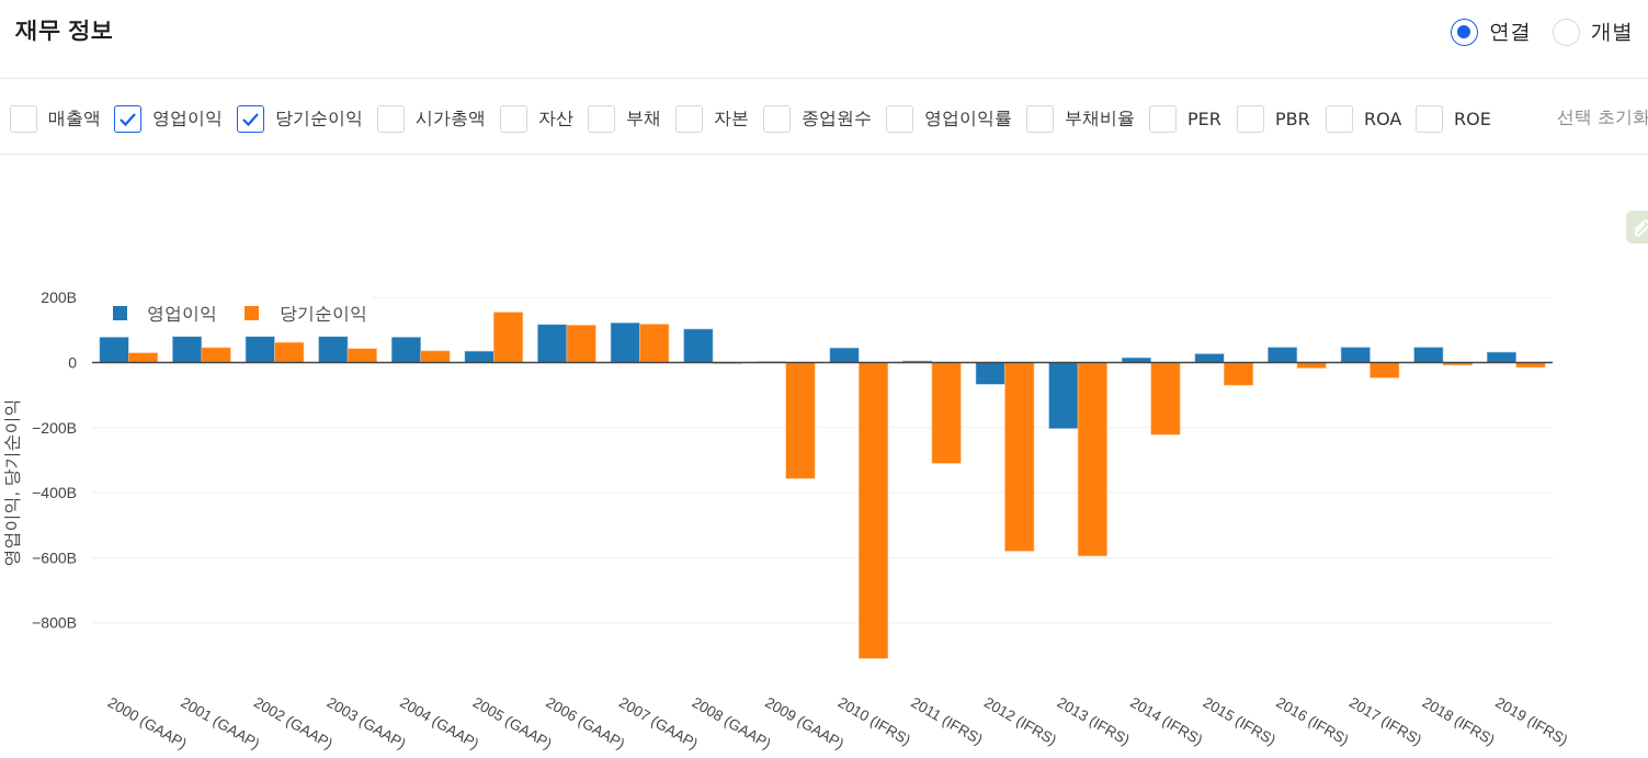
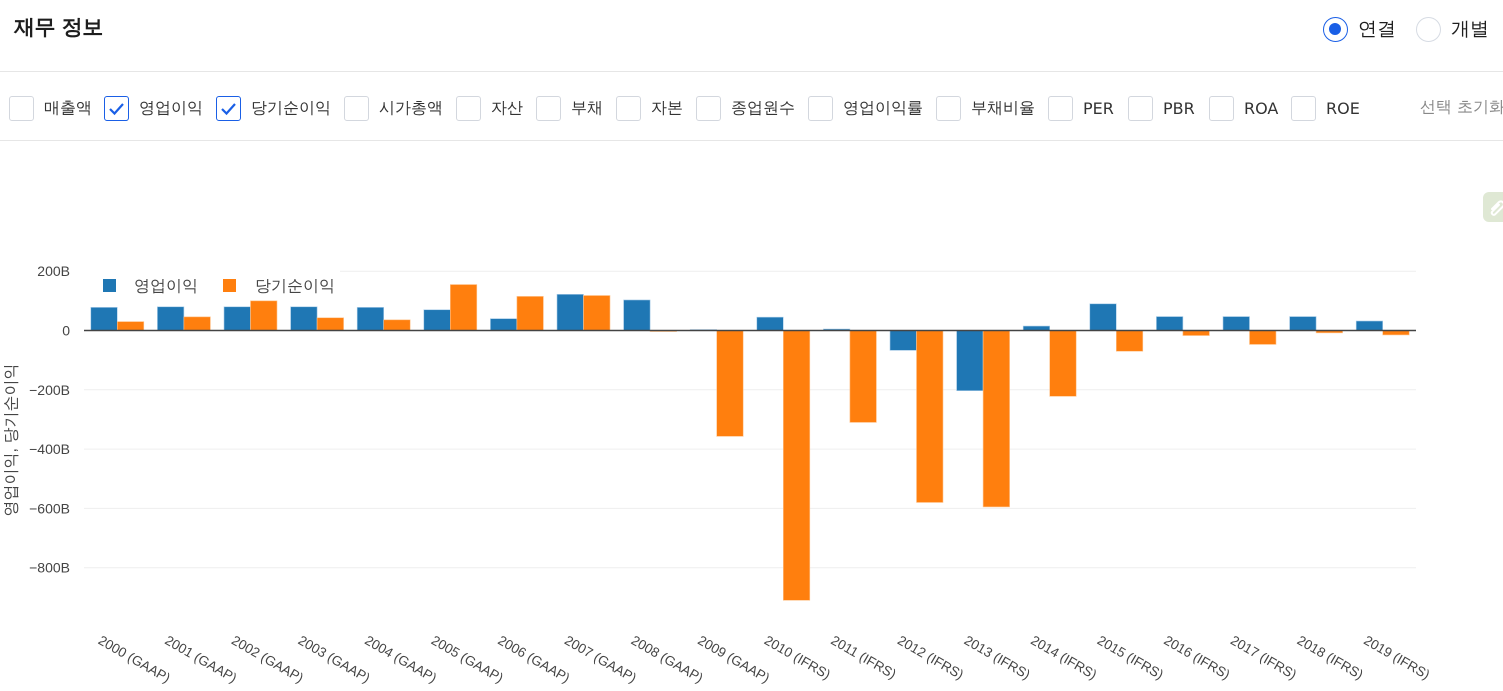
당기순이익/2002 (GAAP): 60B -> 100B
영업이익/2005 (GAAP): 40B -> 70B
영업이익/2006 (GAAP): 120B -> 40B
영업이익/2015 (IFRS): 30B -> 90B
